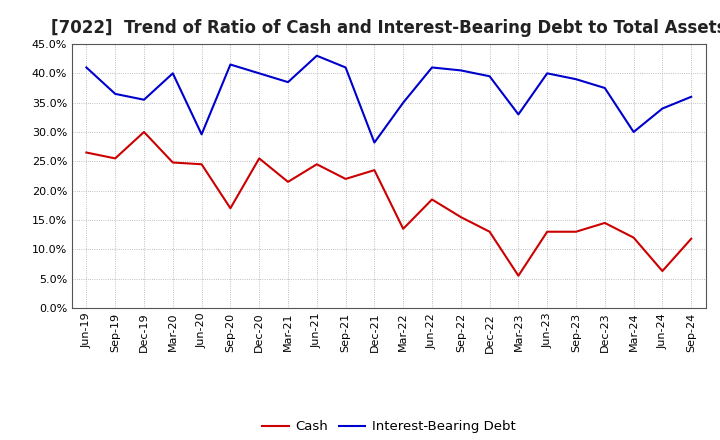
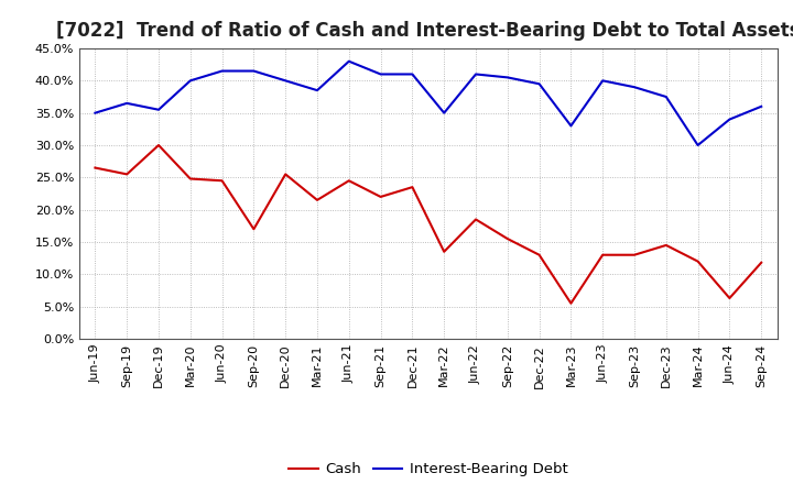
Interest-Bearing Debt/Jun-19: 41.0% -> 35.0%
Interest-Bearing Debt/Jun-20: 29.6% -> 41.5%
Interest-Bearing Debt/Dec-21: 28.2% -> 41.0%
